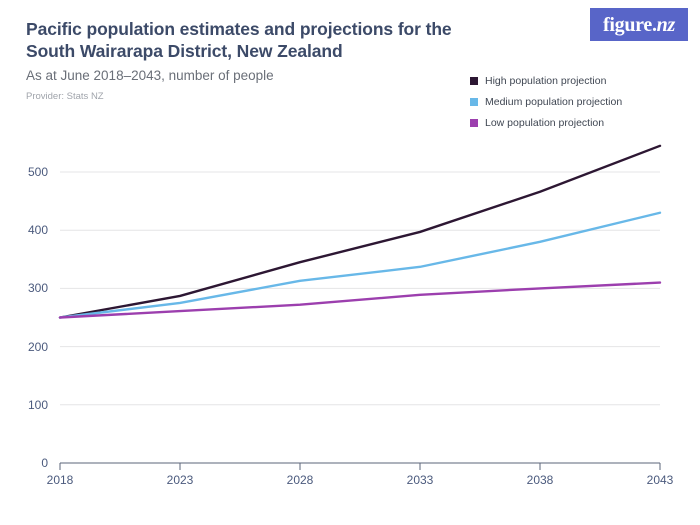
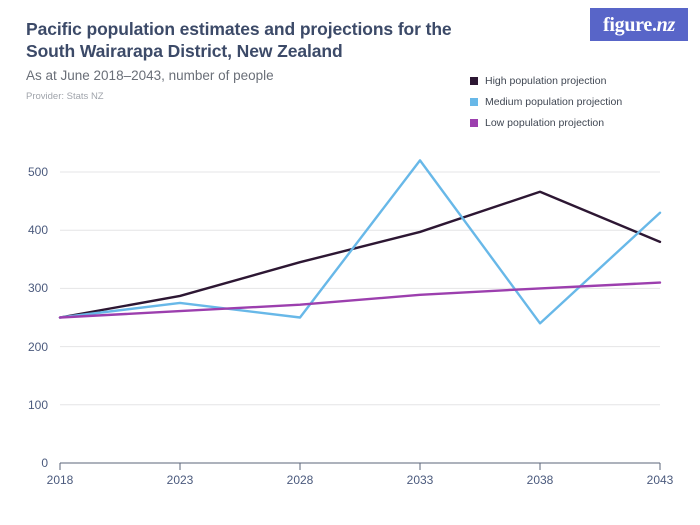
Medium population projection/2028: 310 -> 250
Medium population projection/2033: 340 -> 520
Medium population projection/2038: 380 -> 240
High population projection/2043: 540 -> 380
